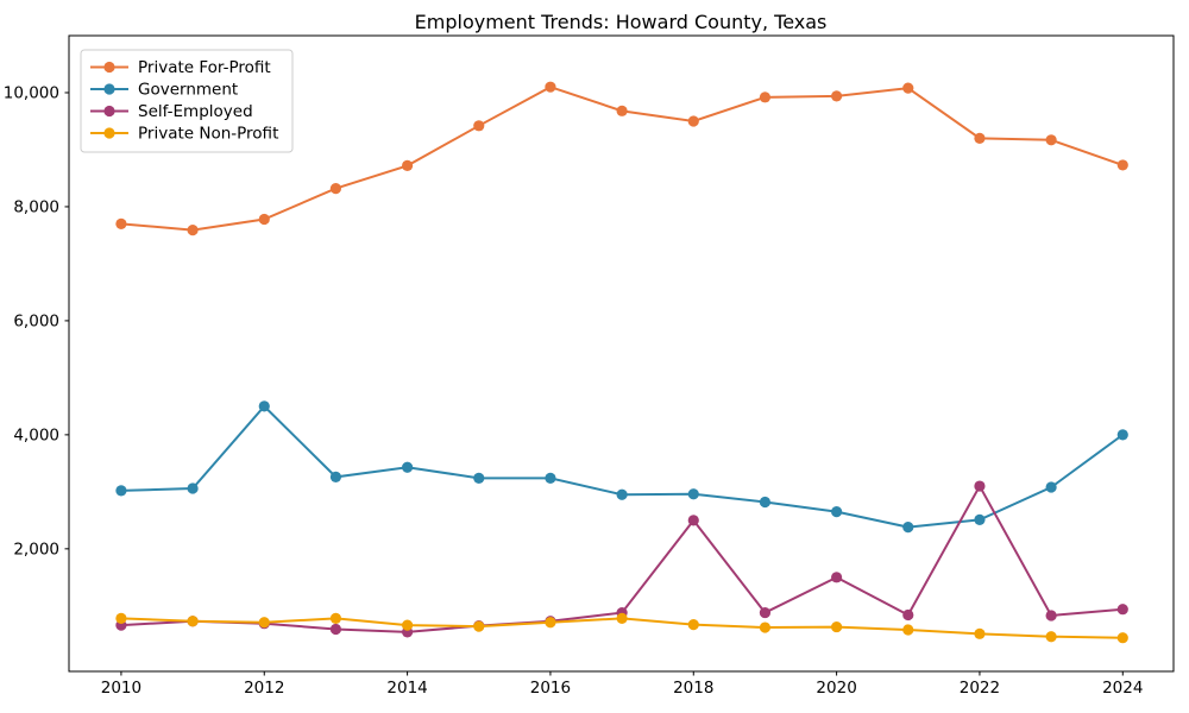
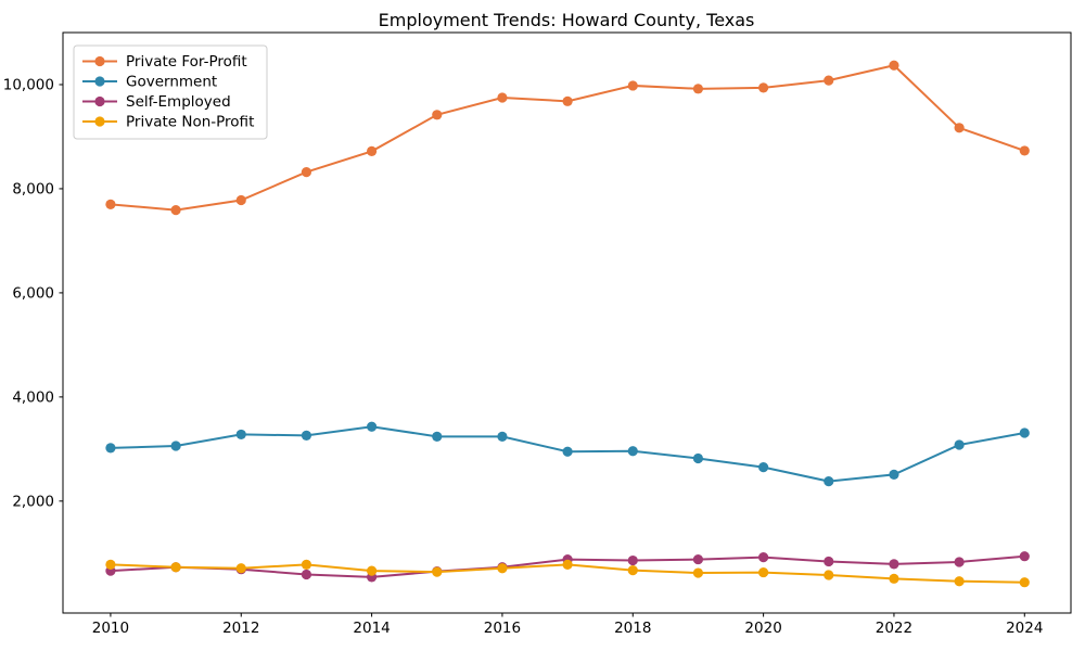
Government/2012: 4500 -> 3300
Private For-Profit/2016: 10100 -> 9800
Private For-Profit/2018: 9500 -> 10000
Self-Employed/2018: 2500 -> 900
Self-Employed/2020: 1500 -> 900
Private For-Profit/2022: 9200 -> 10400
Self-Employed/2022: 3100 -> 800
Government/2024: 4000 -> 3300
